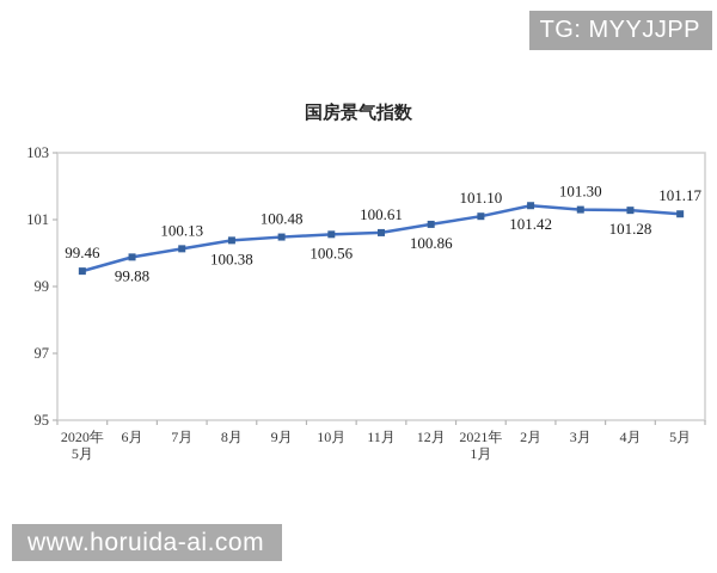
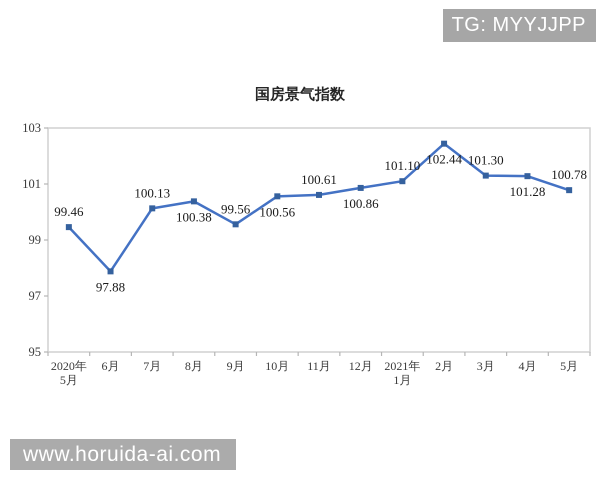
6月: 99.88 -> 97.88
9月: 100.48 -> 99.56
2月: 101.42 -> 102.44
5月: 101.17 -> 100.78
